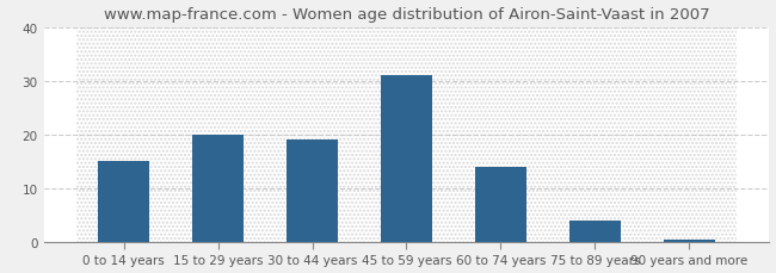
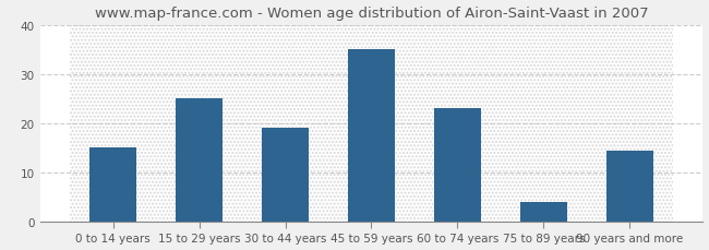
15 to 29 years: 20.0 -> 25.0
45 to 59 years: 31.0 -> 35.0
60 to 74 years: 14.0 -> 23.0
90 years and more: 0.4 -> 14.5
